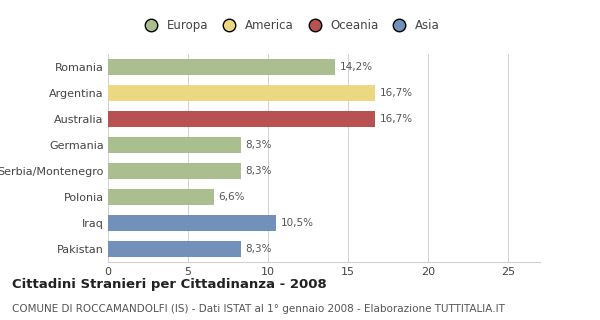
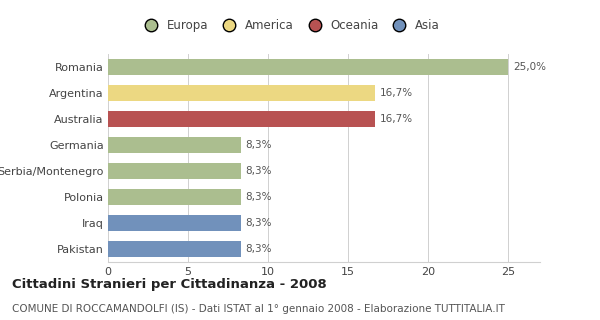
Romania: 14,2% -> 25,0%
Polonia: 6,6% -> 8,3%
Iraq: 10,5% -> 8,3%
